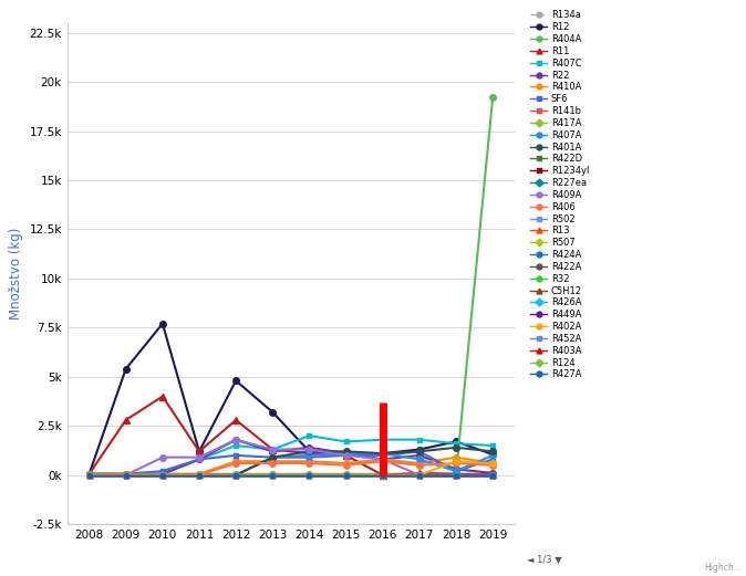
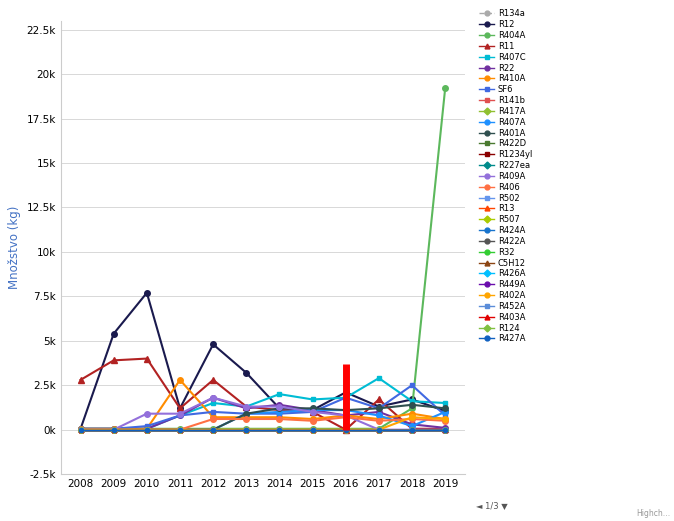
R11/2008: 0.0k -> 2.8k
R11/2009: 2.8k -> 3.9k
R410A/2011: 0.0k -> 2.8k
R12/2016: 1.1k -> 2.1k
SF6/2016: 1.0k -> 1.8k
R11/2017: 0.1k -> 1.7k
R407C/2017: 1.8k -> 2.9k
R404A/2018: 0.0k -> 1.2k
SF6/2018: 0.2k -> 2.5k
